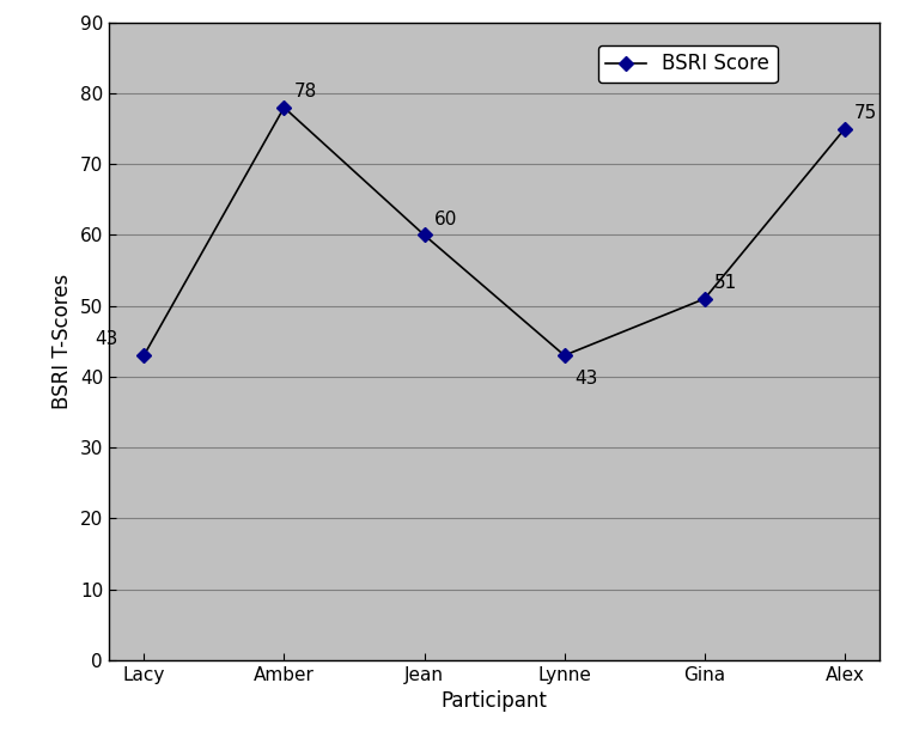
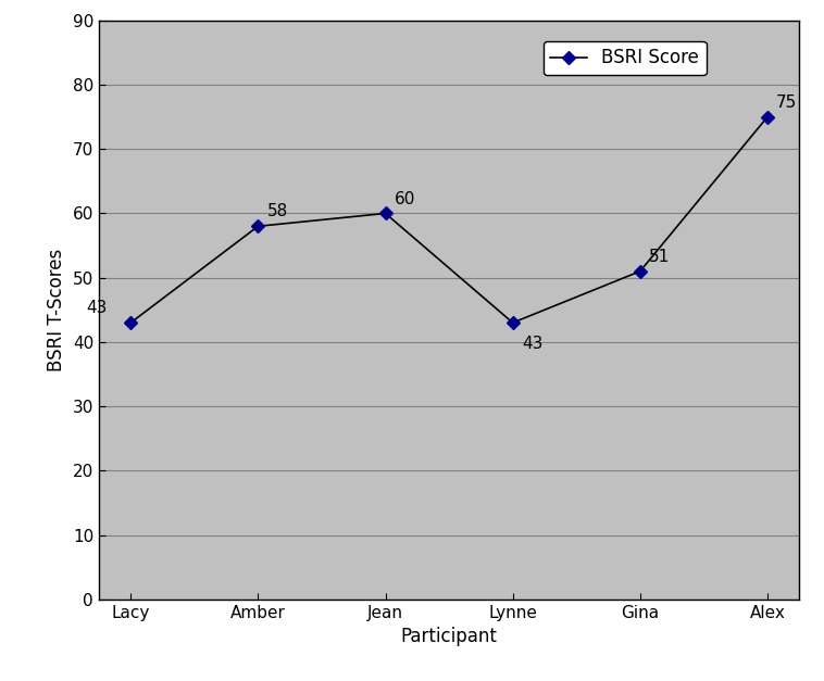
Amber: 78 -> 58
